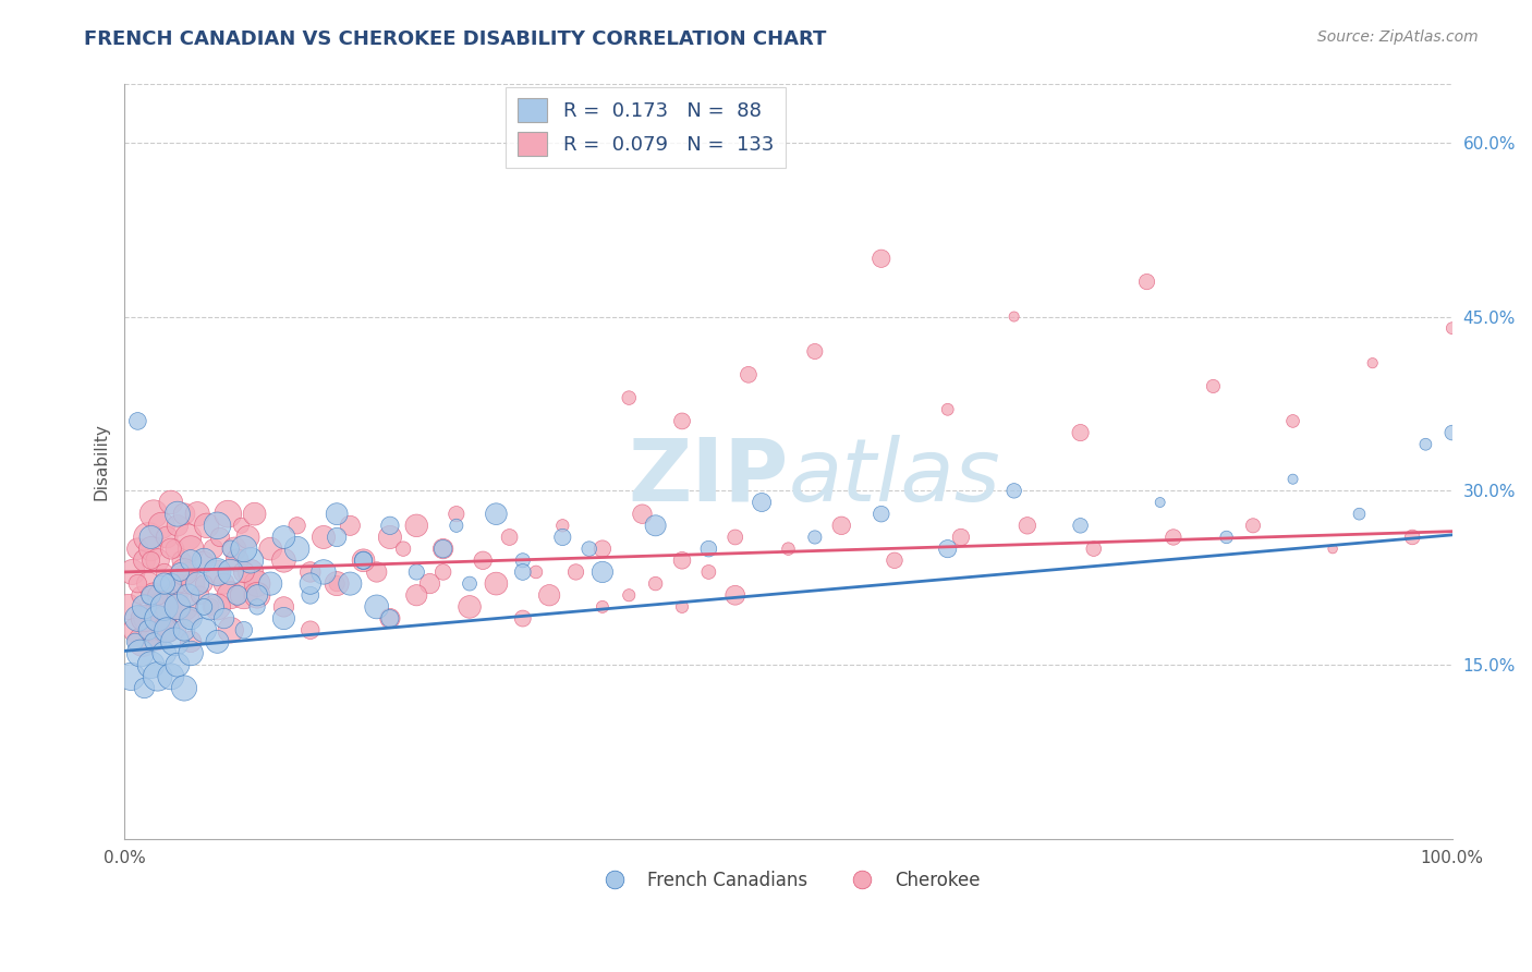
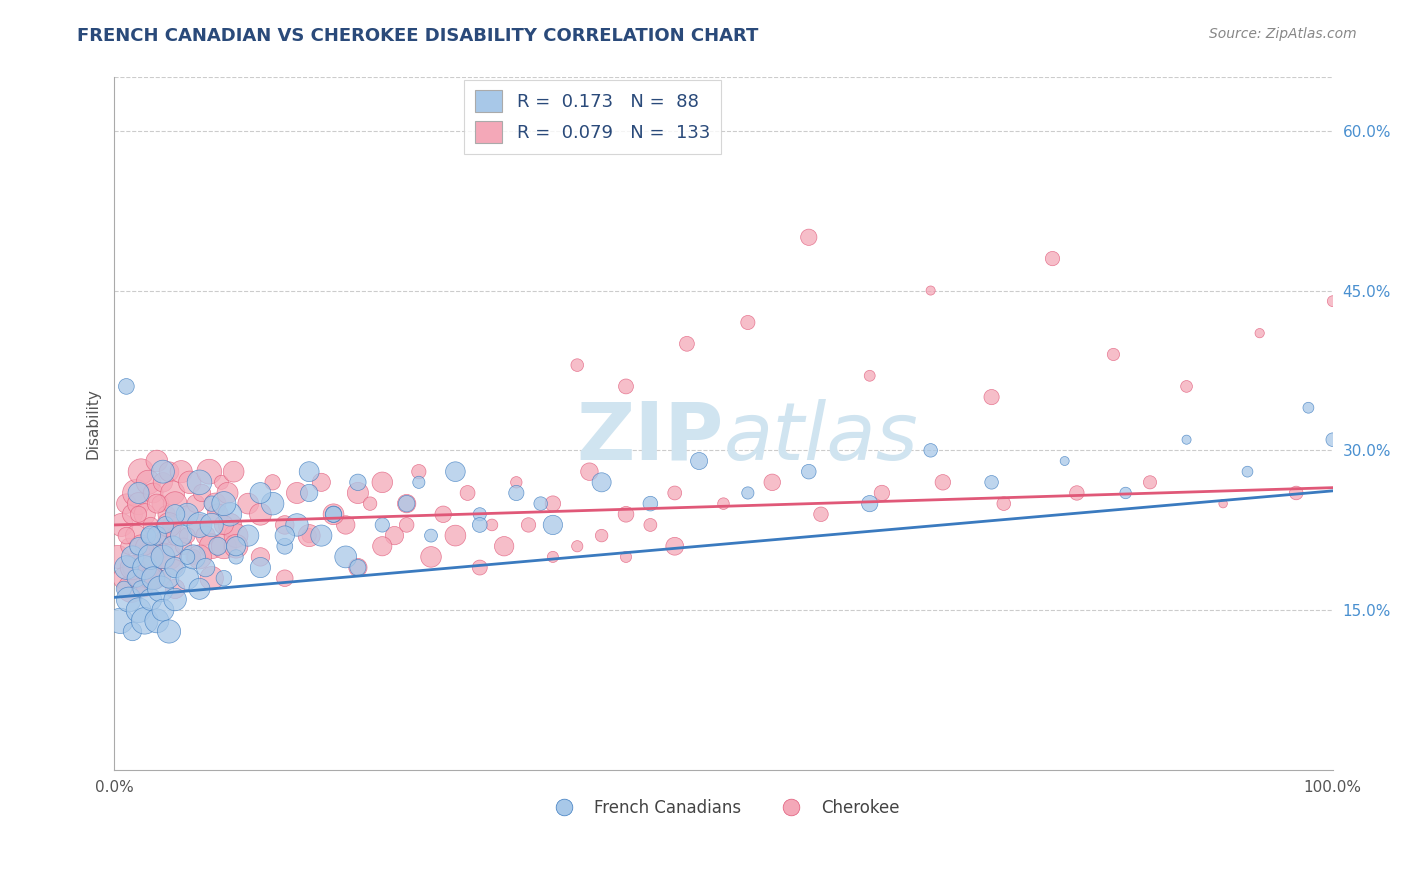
French Canadians/100.0%: 35% -> 31%
